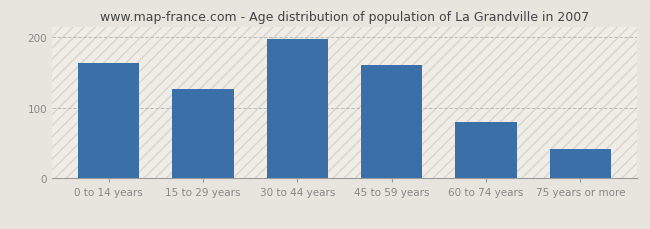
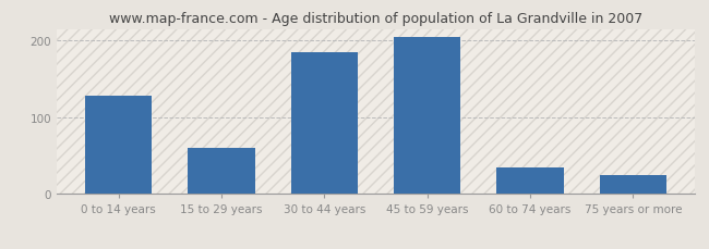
0 to 14 years: 163 -> 128
15 to 29 years: 126 -> 60
30 to 44 years: 197 -> 184
45 to 59 years: 160 -> 204
60 to 74 years: 80 -> 34
75 years or more: 42 -> 24
